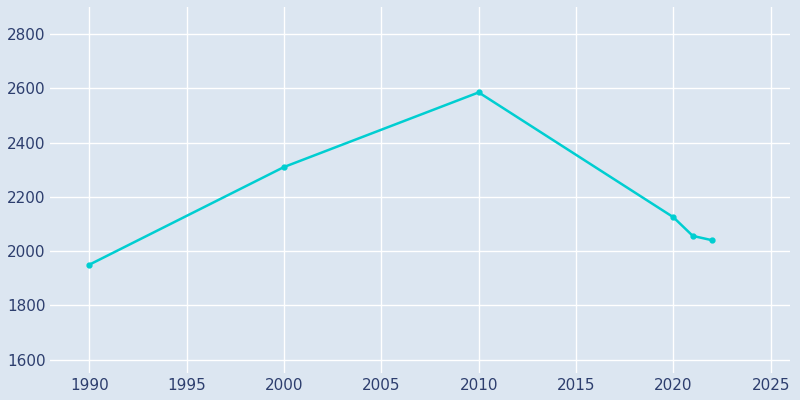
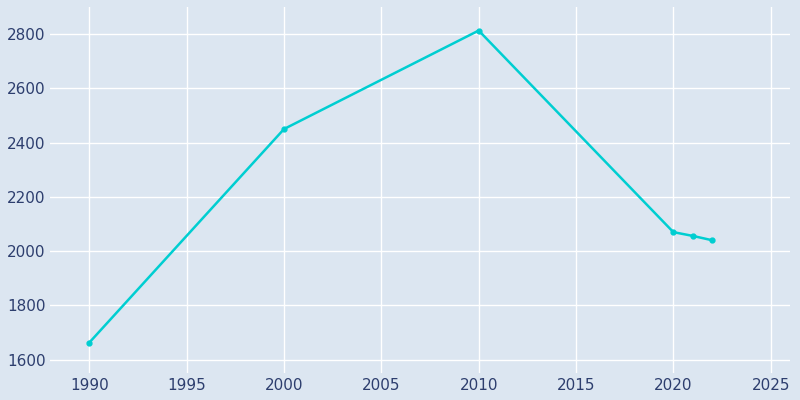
1990: 1950 -> 1663
2000: 2310 -> 2450
2010: 2585 -> 2813
2020: 2125 -> 2070
